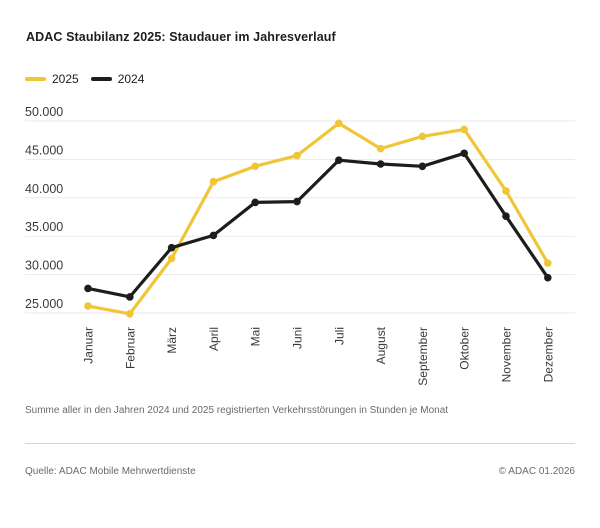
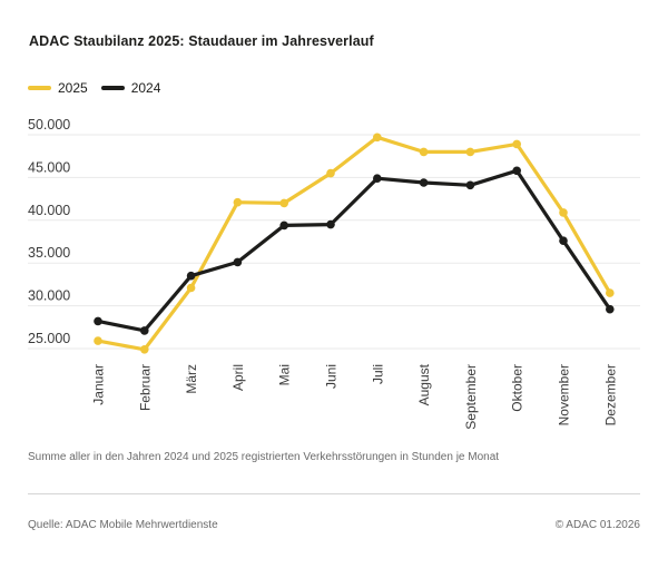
2025/Mai: 44000 -> 42000
2025/August: 46000 -> 48000
